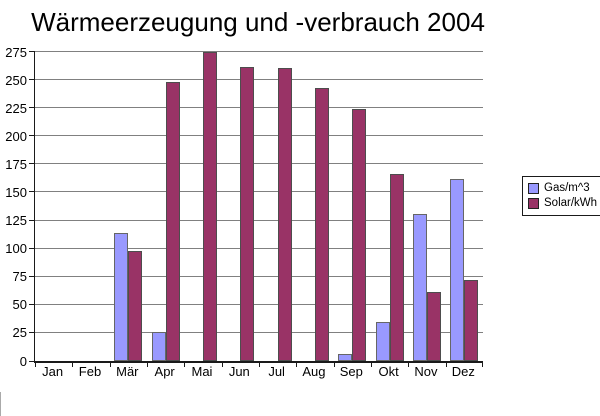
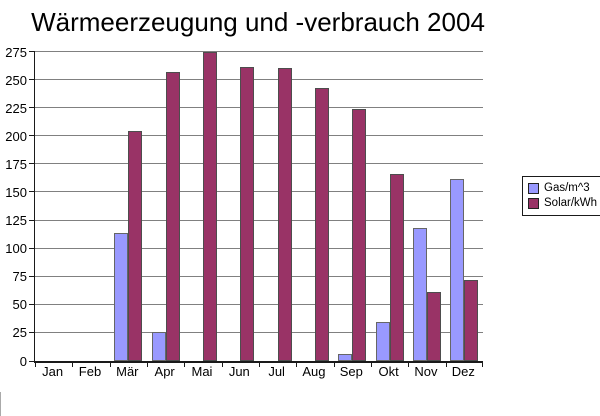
Solar/kWh/Mär: 98 -> 205
Solar/kWh/Apr: 248 -> 257
Gas/m^3/Nov: 131 -> 118
